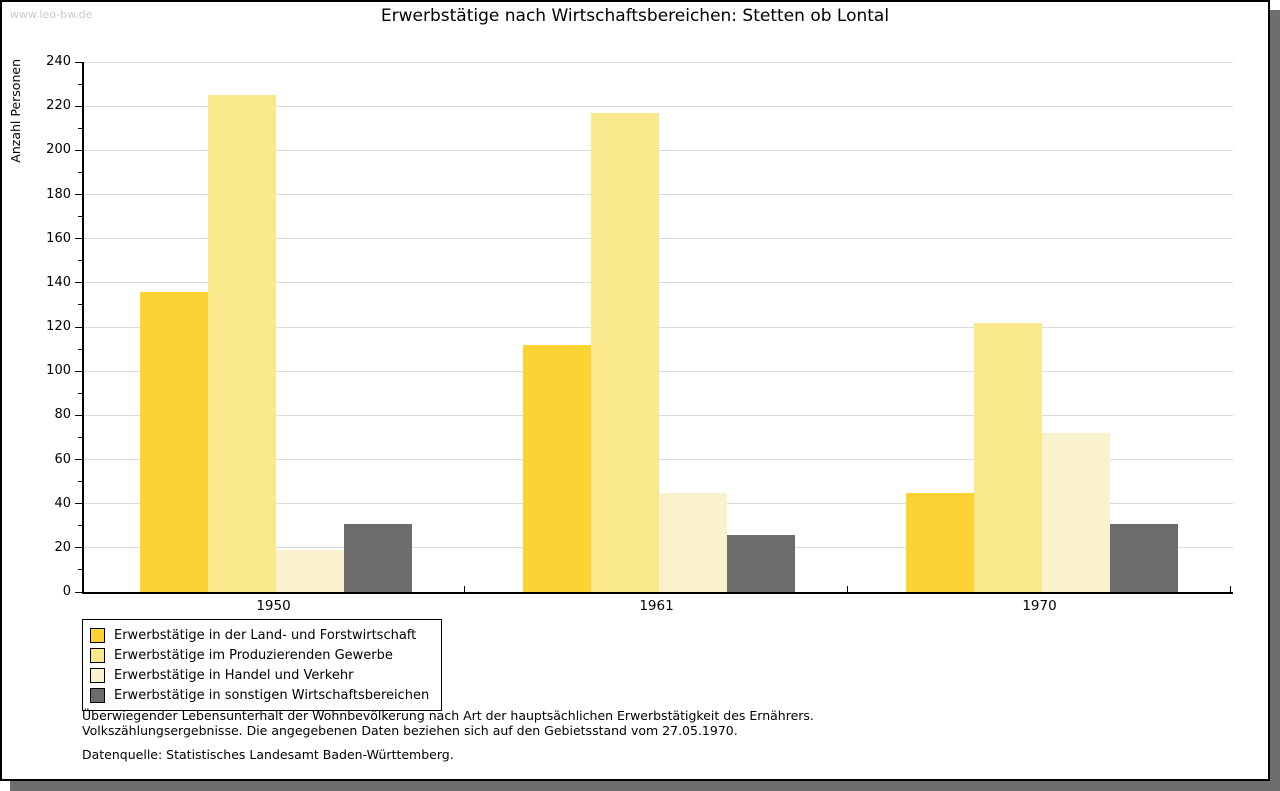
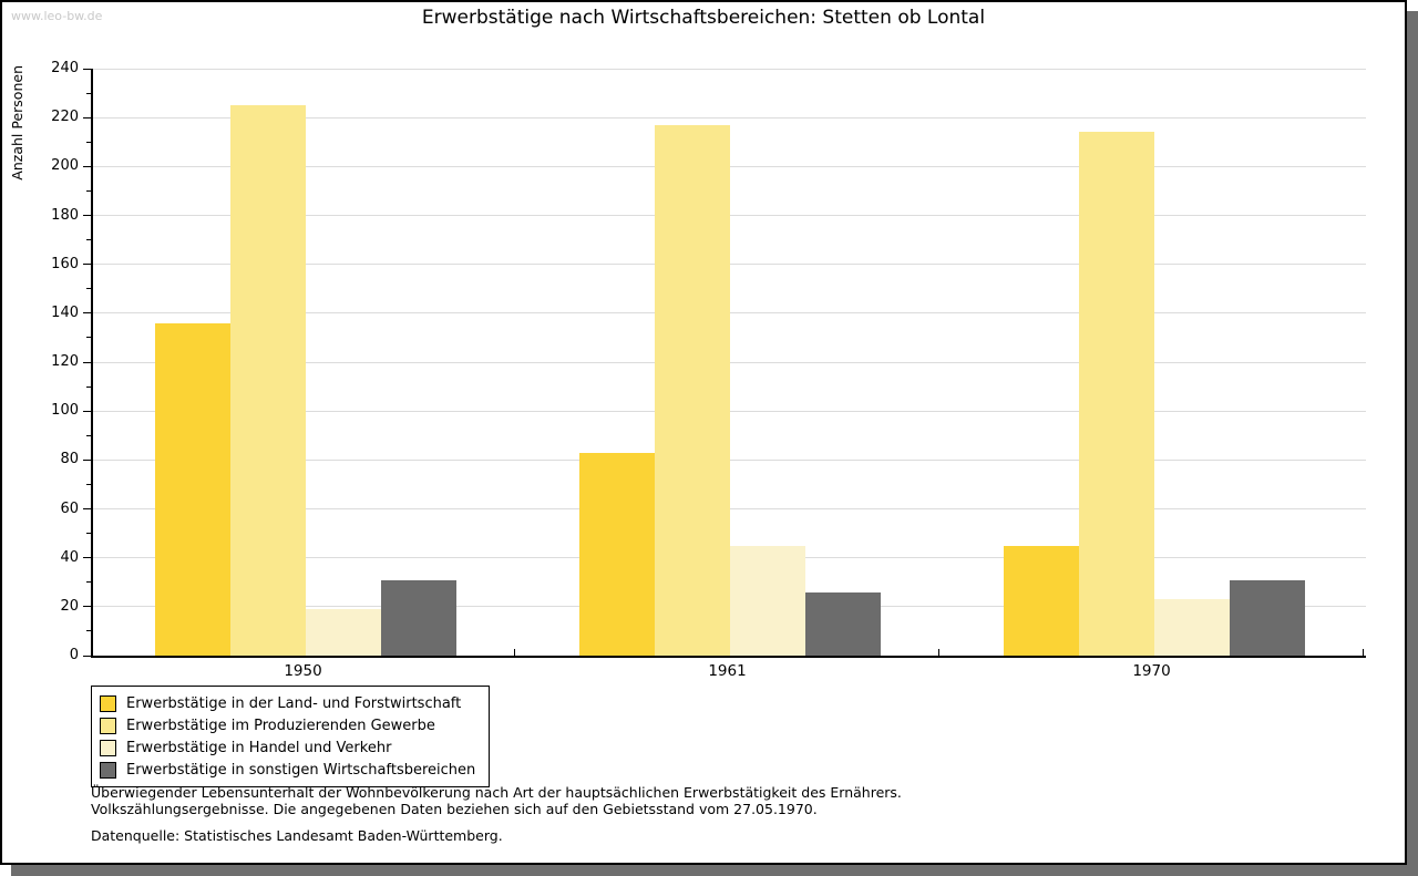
Erwerbstätige in der Land- und Forstwirtschaft/1961: 112 -> 83
Erwerbstätige im Produzierenden Gewerbe/1970: 122 -> 214
Erwerbstätige in Handel und Verkehr/1970: 72 -> 23
